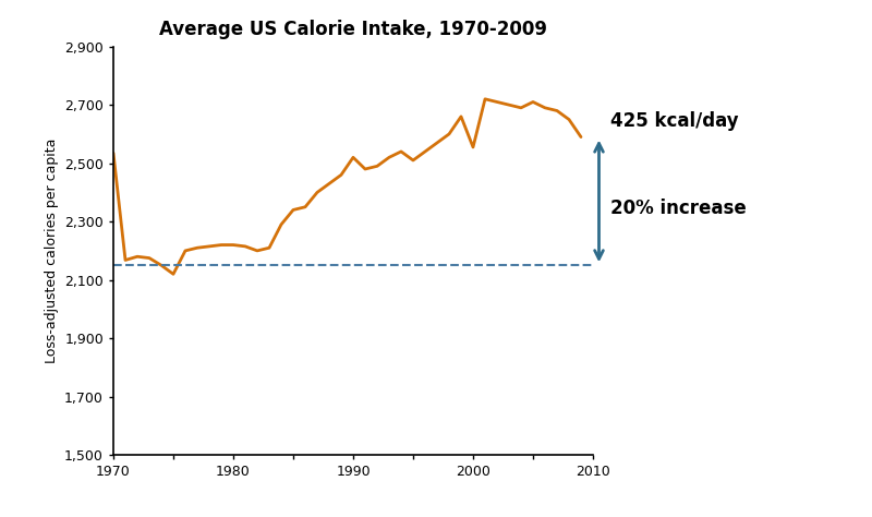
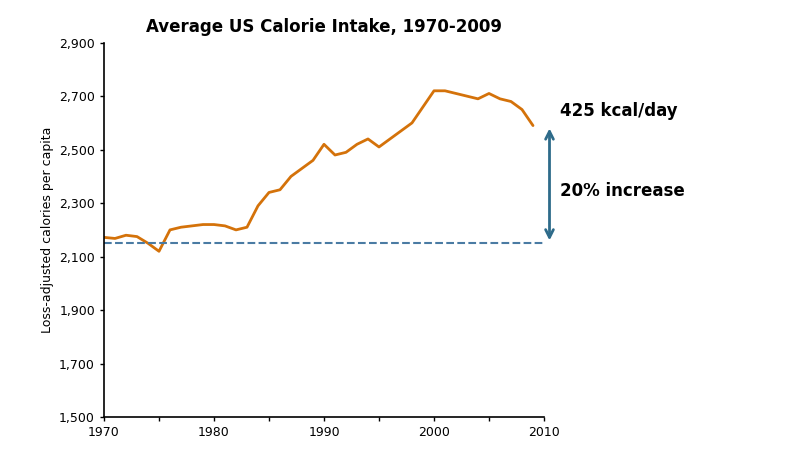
1970: 2,535 -> 2,172
2000: 2,555 -> 2,720
